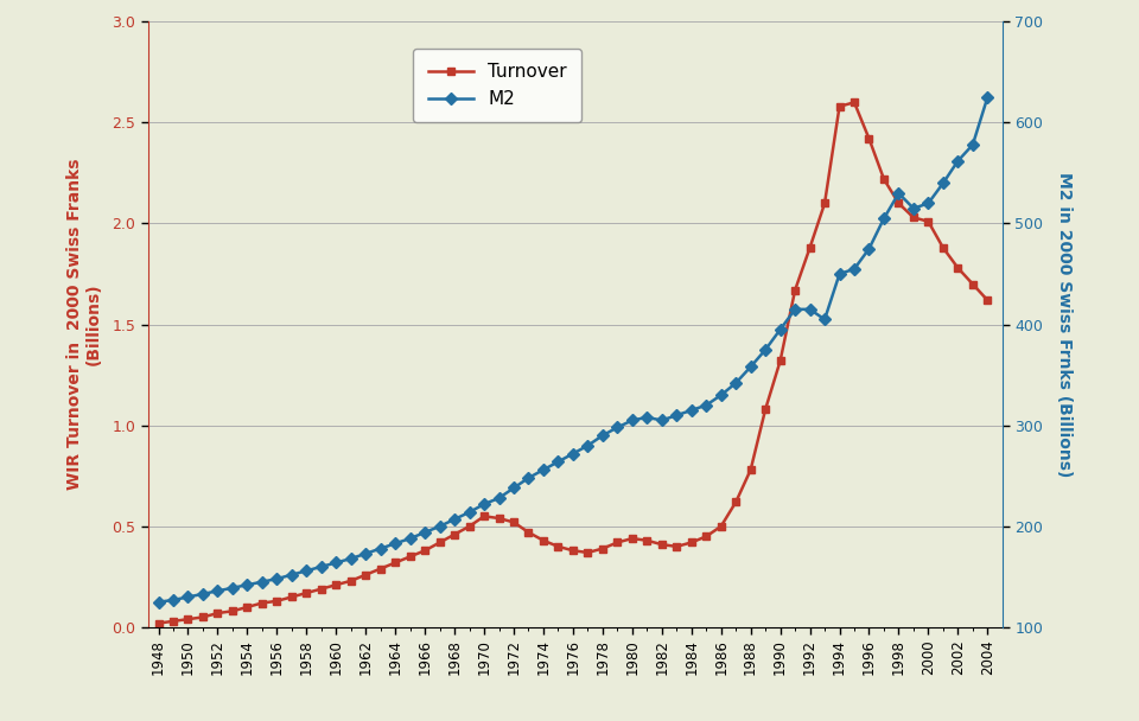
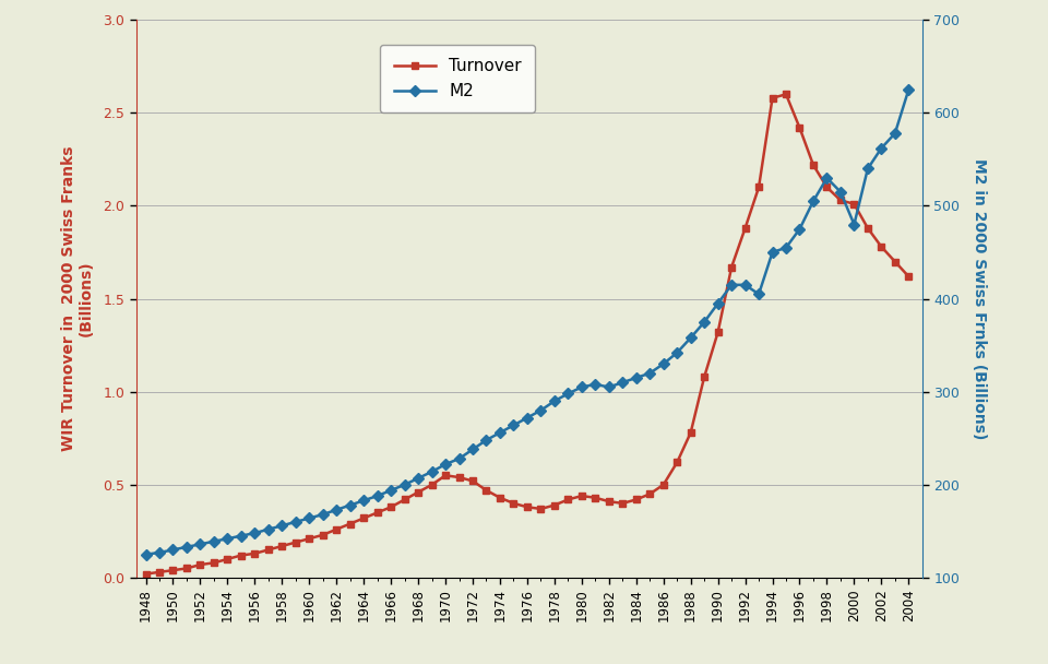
M2/2000: 520 -> 480
